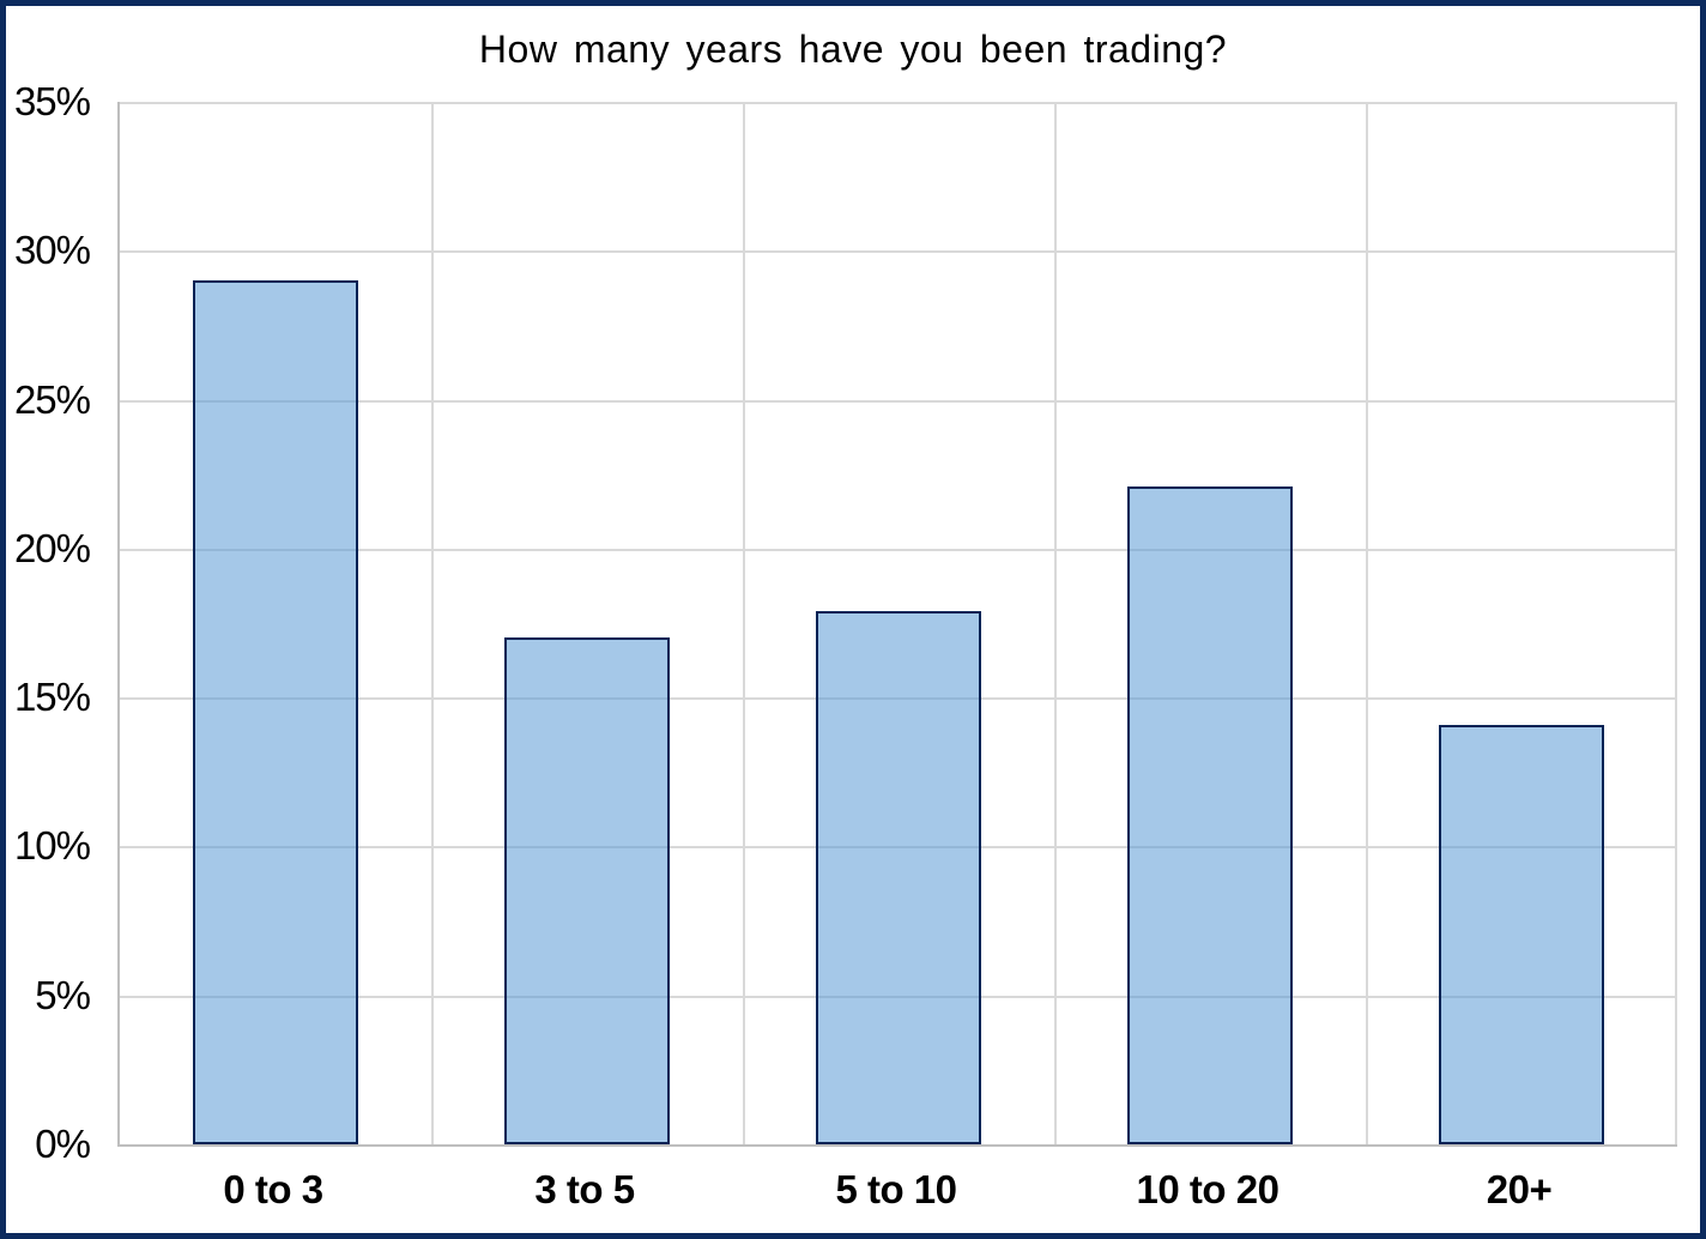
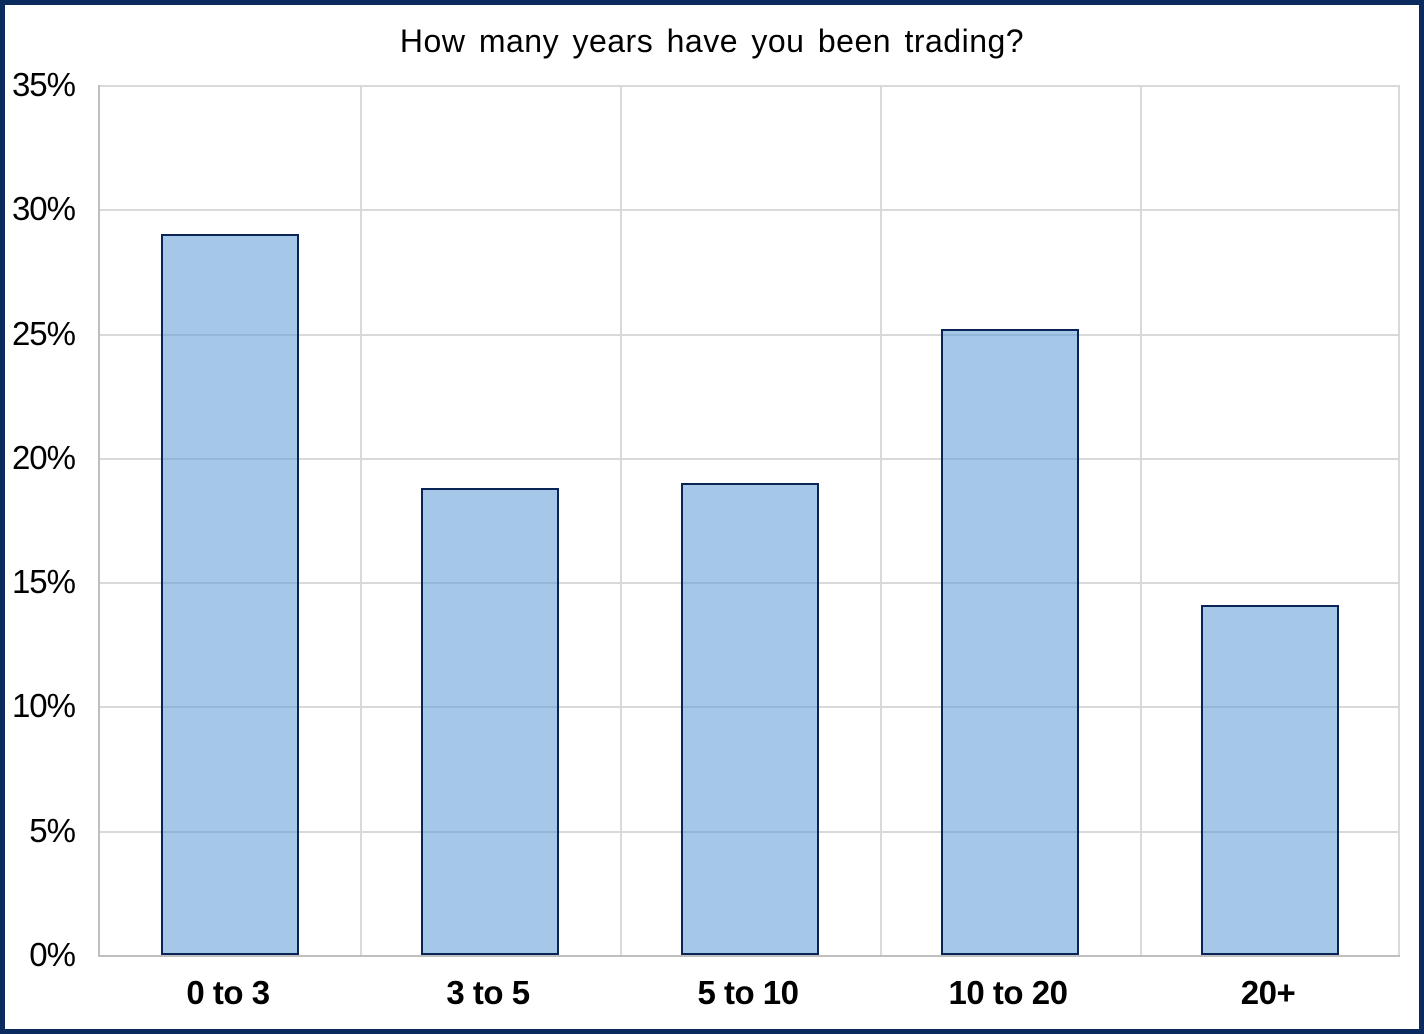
3 to 5: 17.0% -> 18.8%
5 to 10: 17.9% -> 19.0%
10 to 20: 22.1% -> 25.2%
